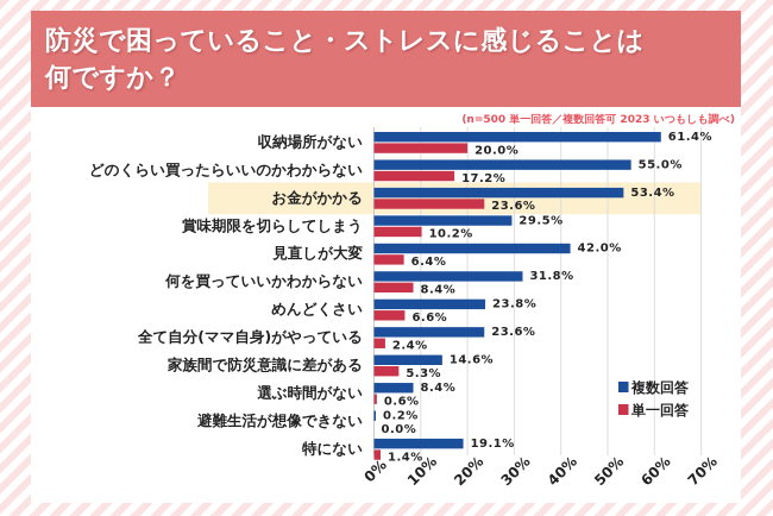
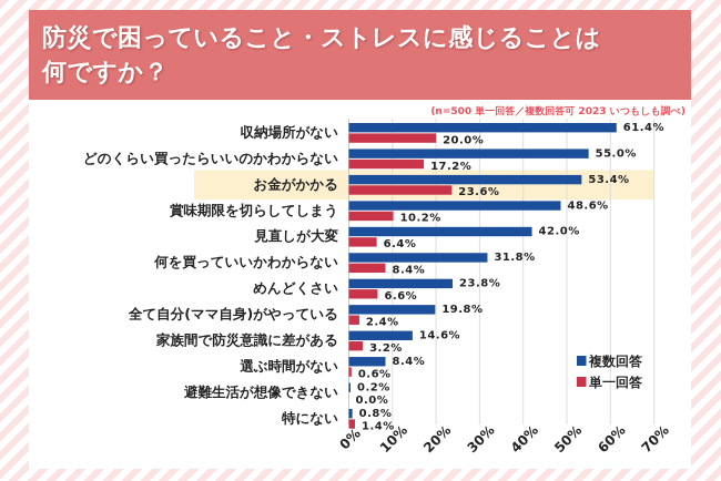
複数回答/賞味期限を切らしてしまう: 29.5% -> 48.6%
複数回答/全て自分(ママ自身)がやっている: 23.6% -> 19.8%
単一回答/家族間で防災意識に差がある: 5.3% -> 3.2%
複数回答/特にない: 19.1% -> 0.8%
